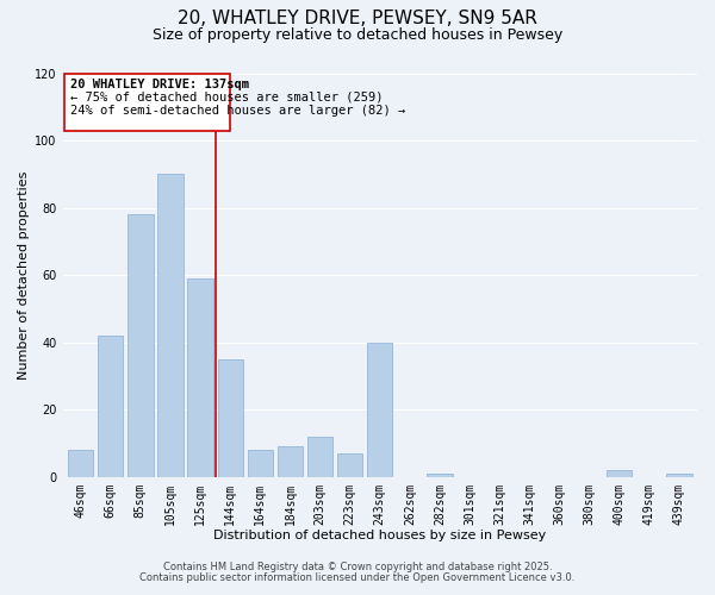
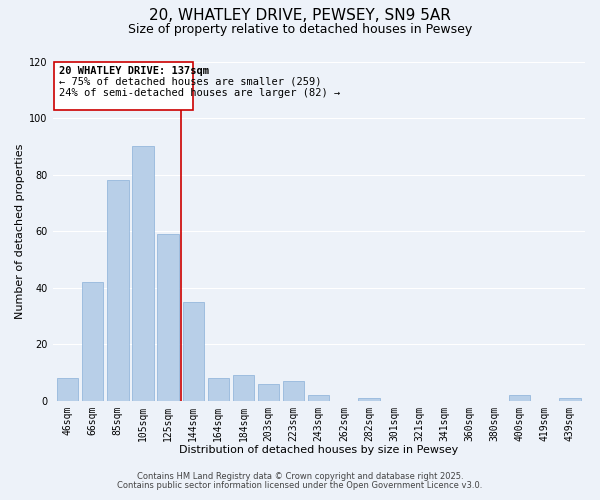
203sqm: 12 -> 6
243sqm: 40 -> 2
